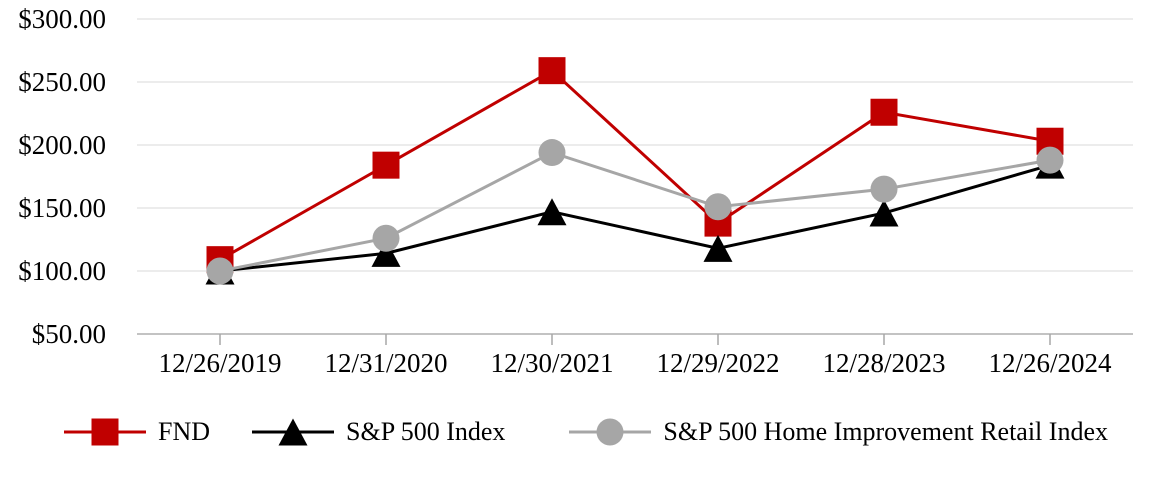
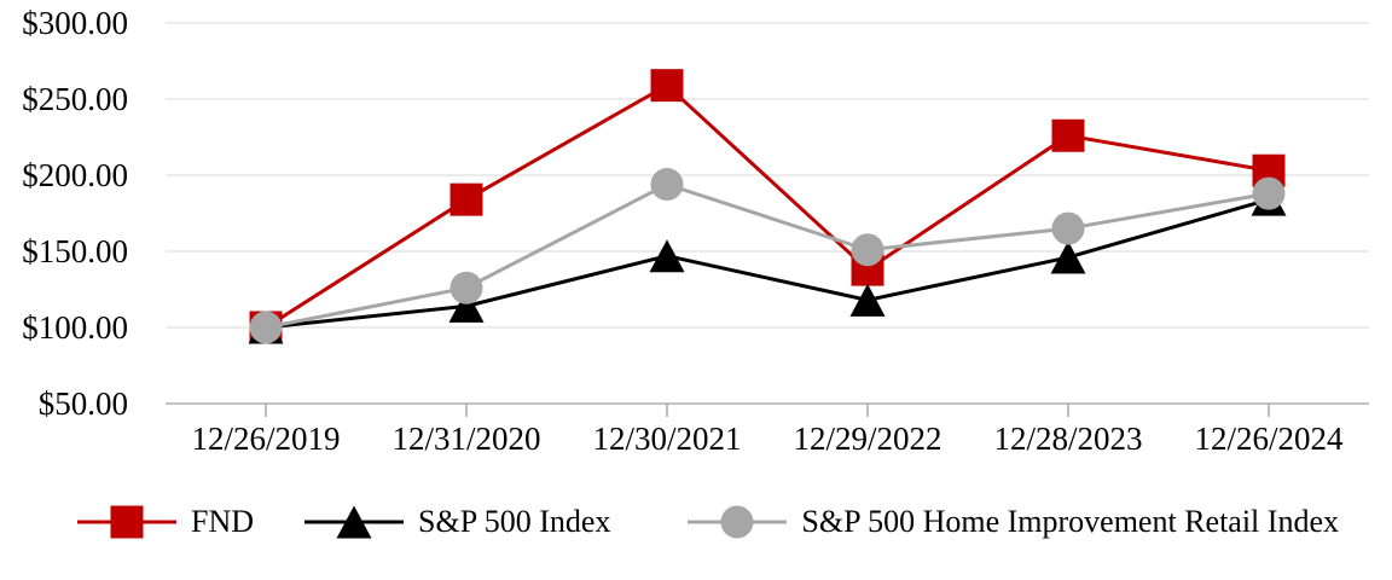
FND/12/26/2019: $109 -> $100
